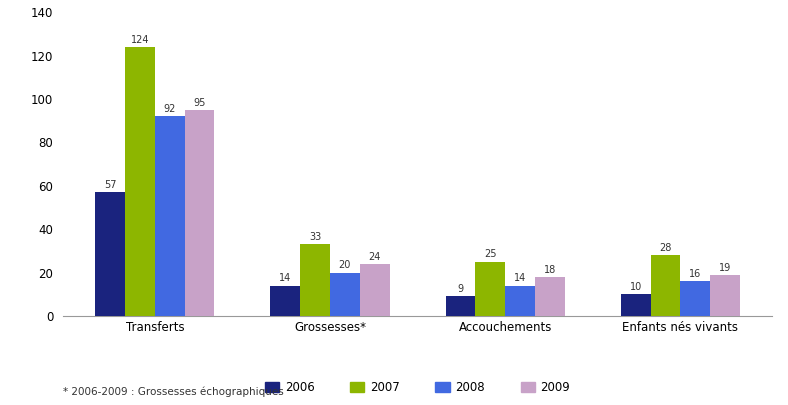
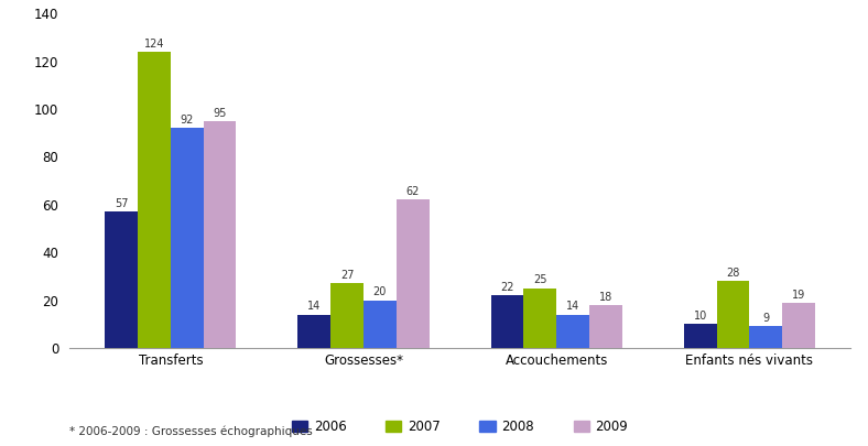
2007/Grossesses*: 33 -> 27
2009/Grossesses*: 24 -> 62
2006/Accouchements: 9 -> 22
2008/Enfants nés vivants: 16 -> 9
